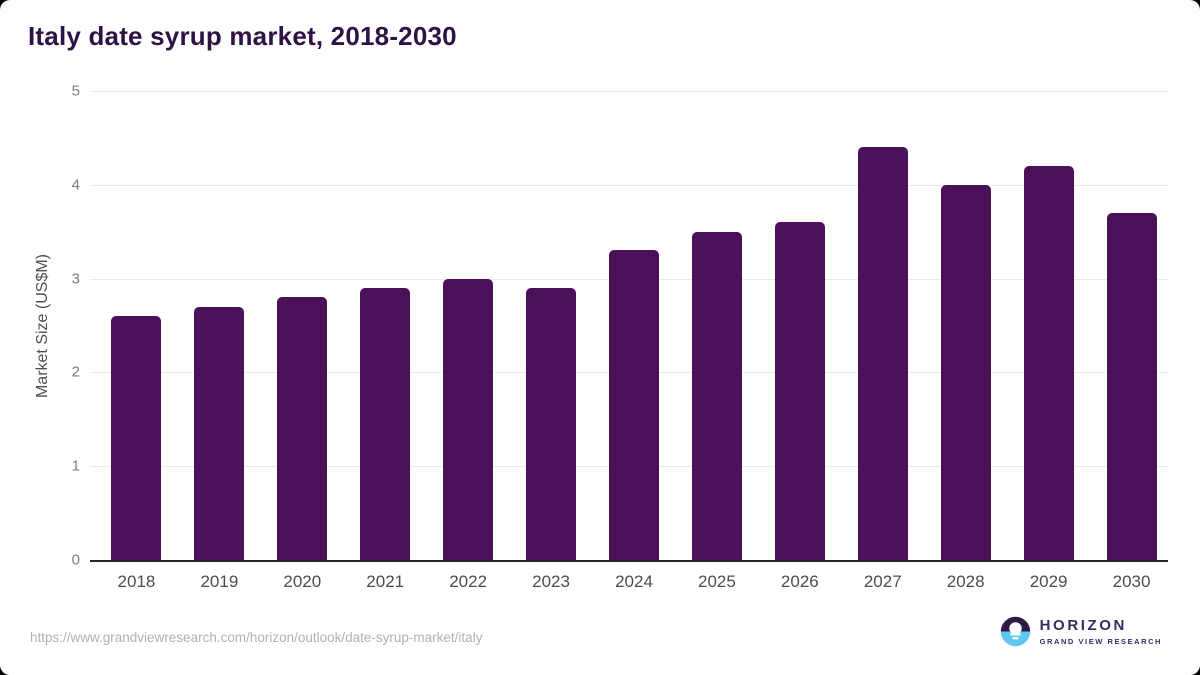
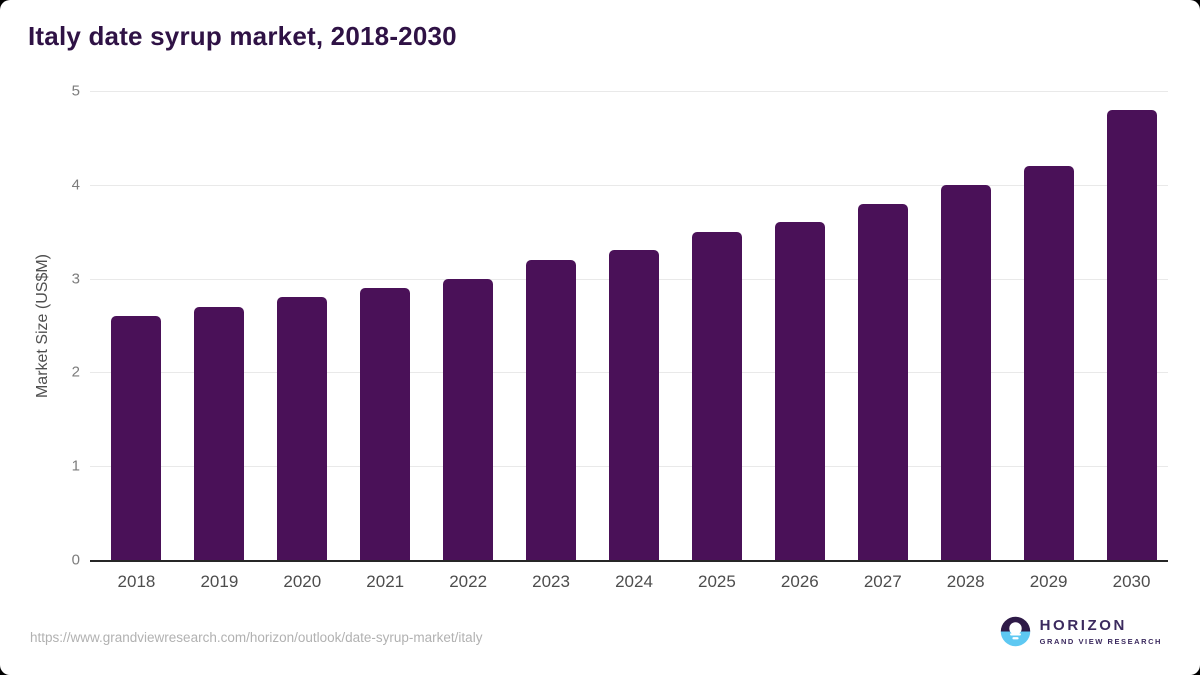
2023: 2.9 -> 3.2
2027: 4.4 -> 3.8
2030: 3.7 -> 4.8
